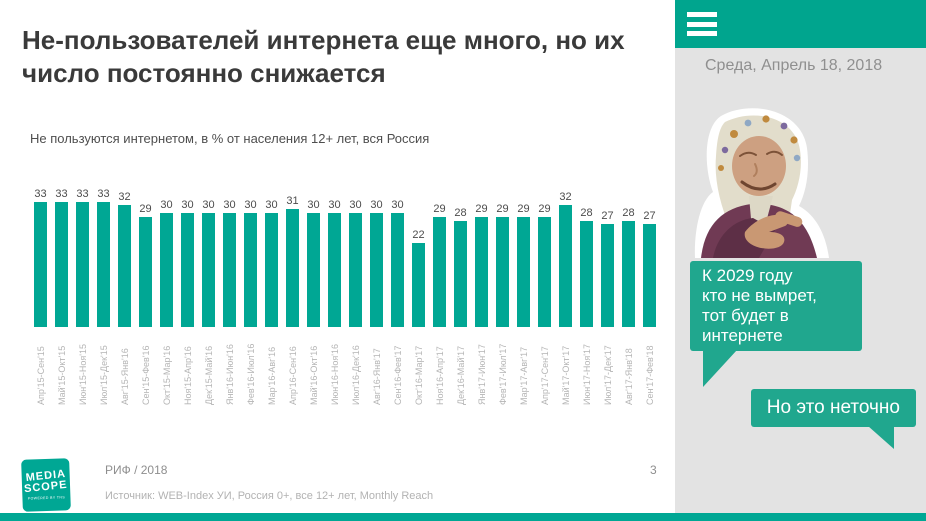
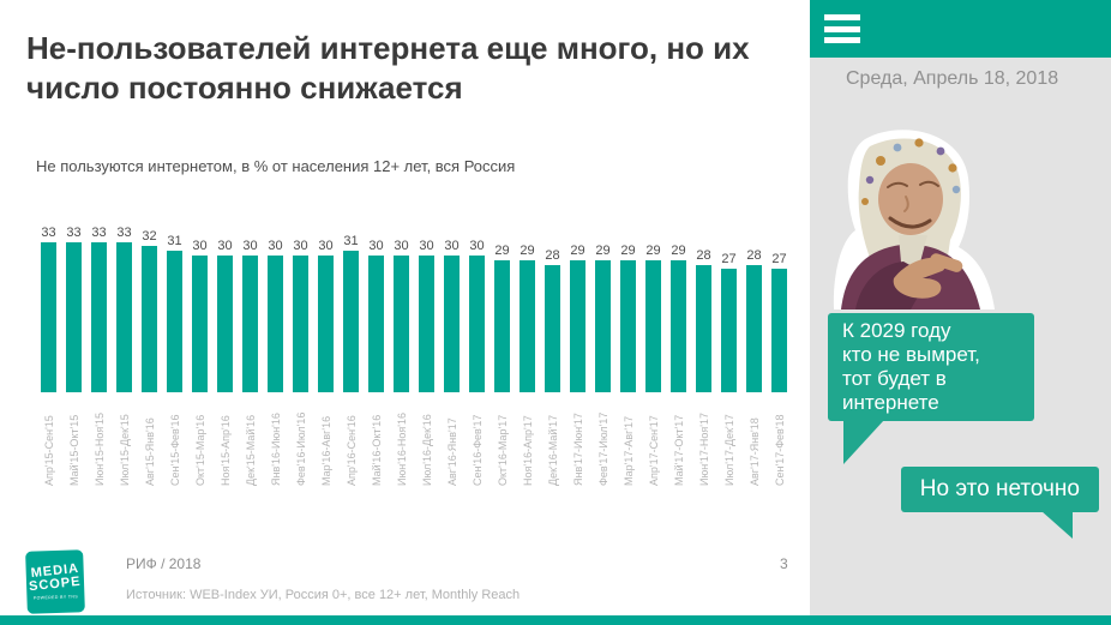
Сен'15-Фев'16: 29 -> 31
Окт'16-Мар'17: 22 -> 29
Май'17-Окт'17: 32 -> 29
